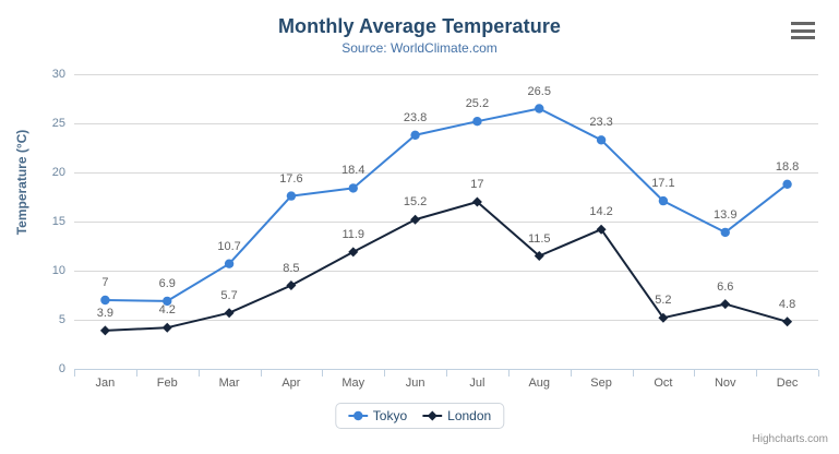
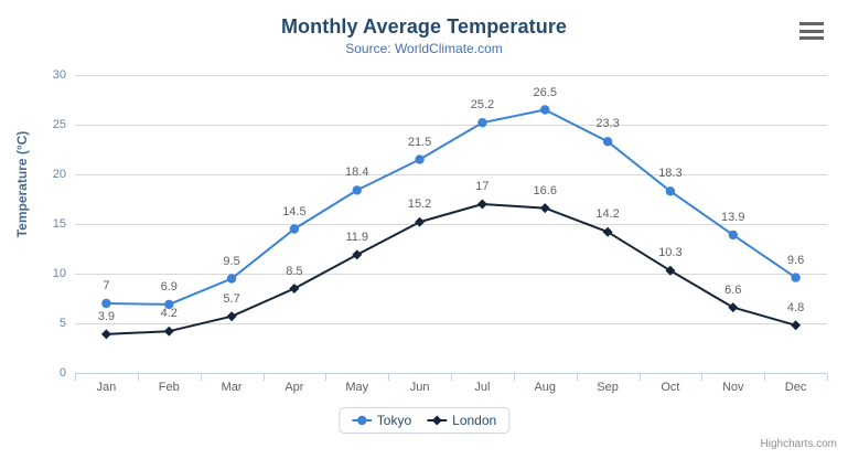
Tokyo/Mar: 10.7 -> 9.5
Tokyo/Apr: 17.6 -> 14.5
Tokyo/Jun: 23.8 -> 21.5
London/Aug: 11.5 -> 16.6
Tokyo/Oct: 17.1 -> 18.3
London/Oct: 5.2 -> 10.3
Tokyo/Dec: 18.8 -> 9.6
